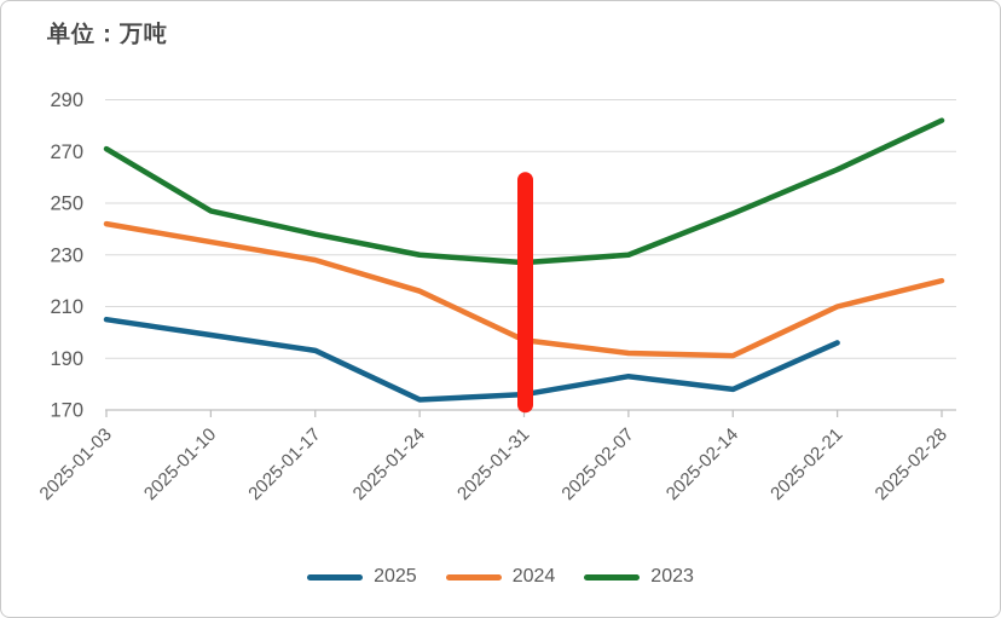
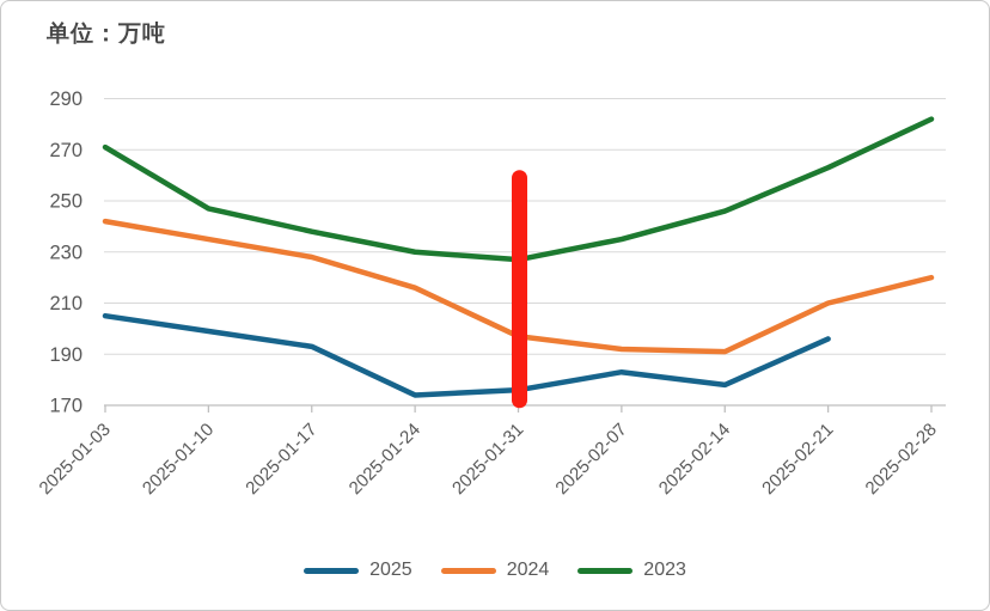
2023/2025-02-07: 230 -> 235
